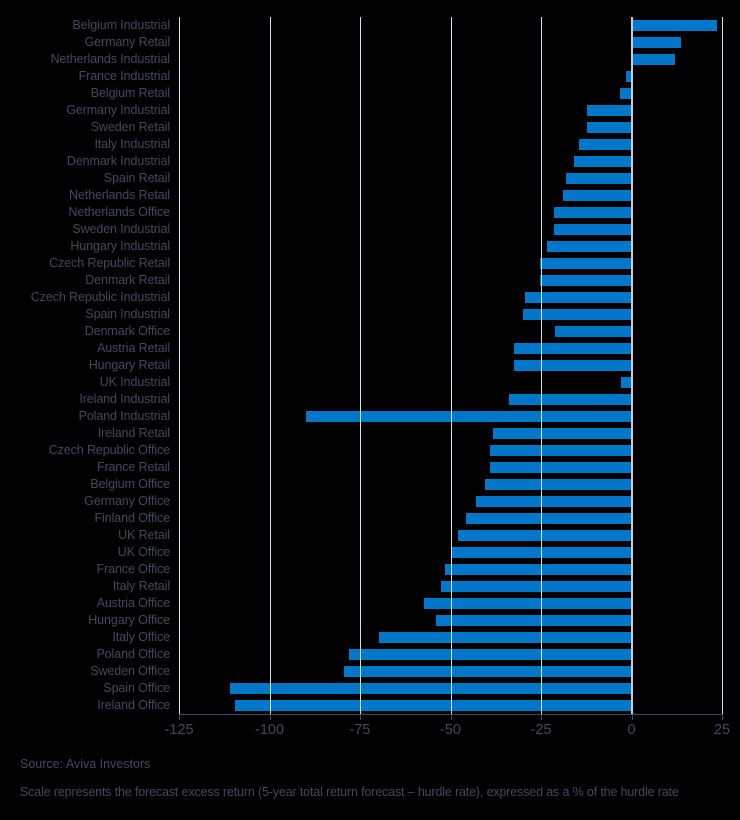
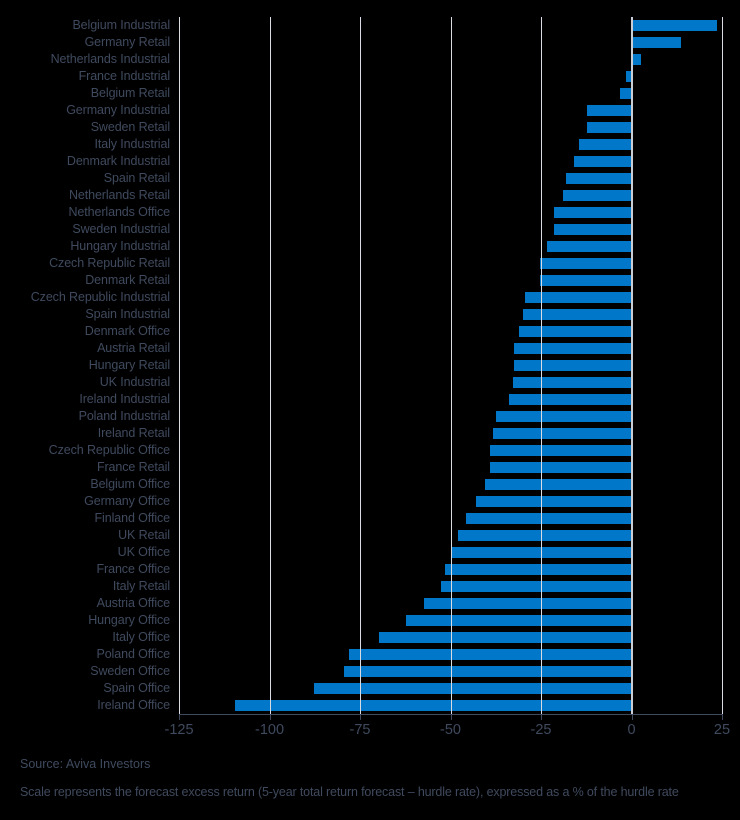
Netherlands Industrial: 12 -> 2
Denmark Office: -21 -> -31
UK Industrial: -3 -> -33
Poland Industrial: -90 -> -37
Hungary Office: -54 -> -62
Spain Office: -111 -> -88
